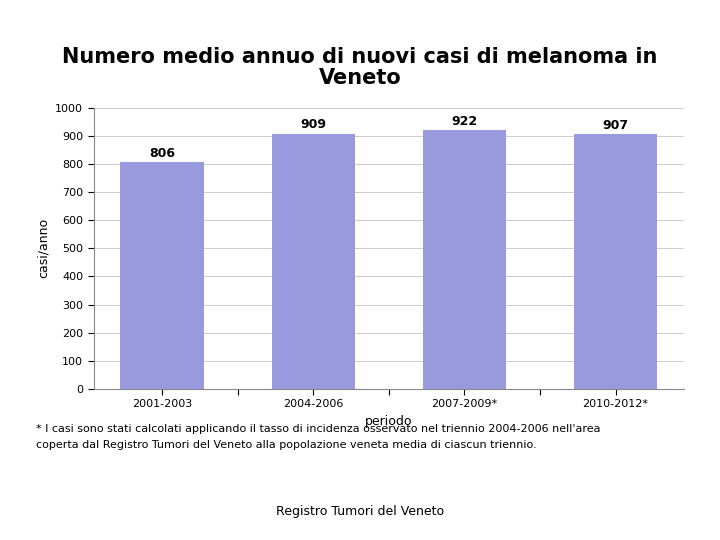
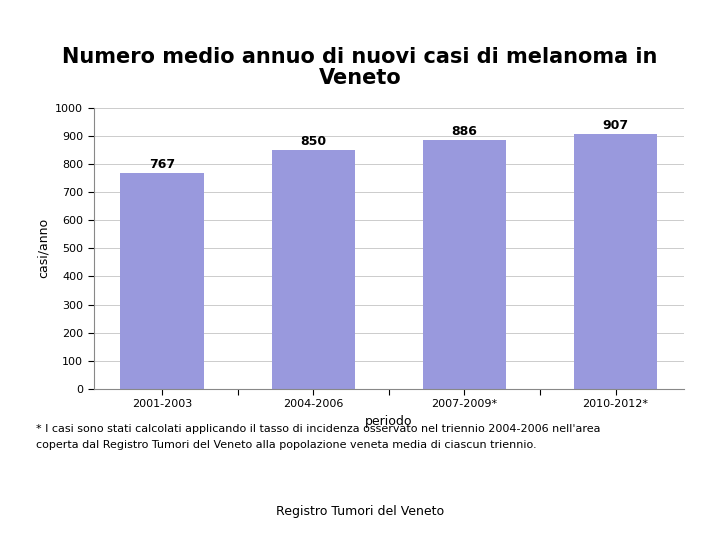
2001-2003: 806 -> 767
2004-2006: 909 -> 850
2007-2009*: 922 -> 886
